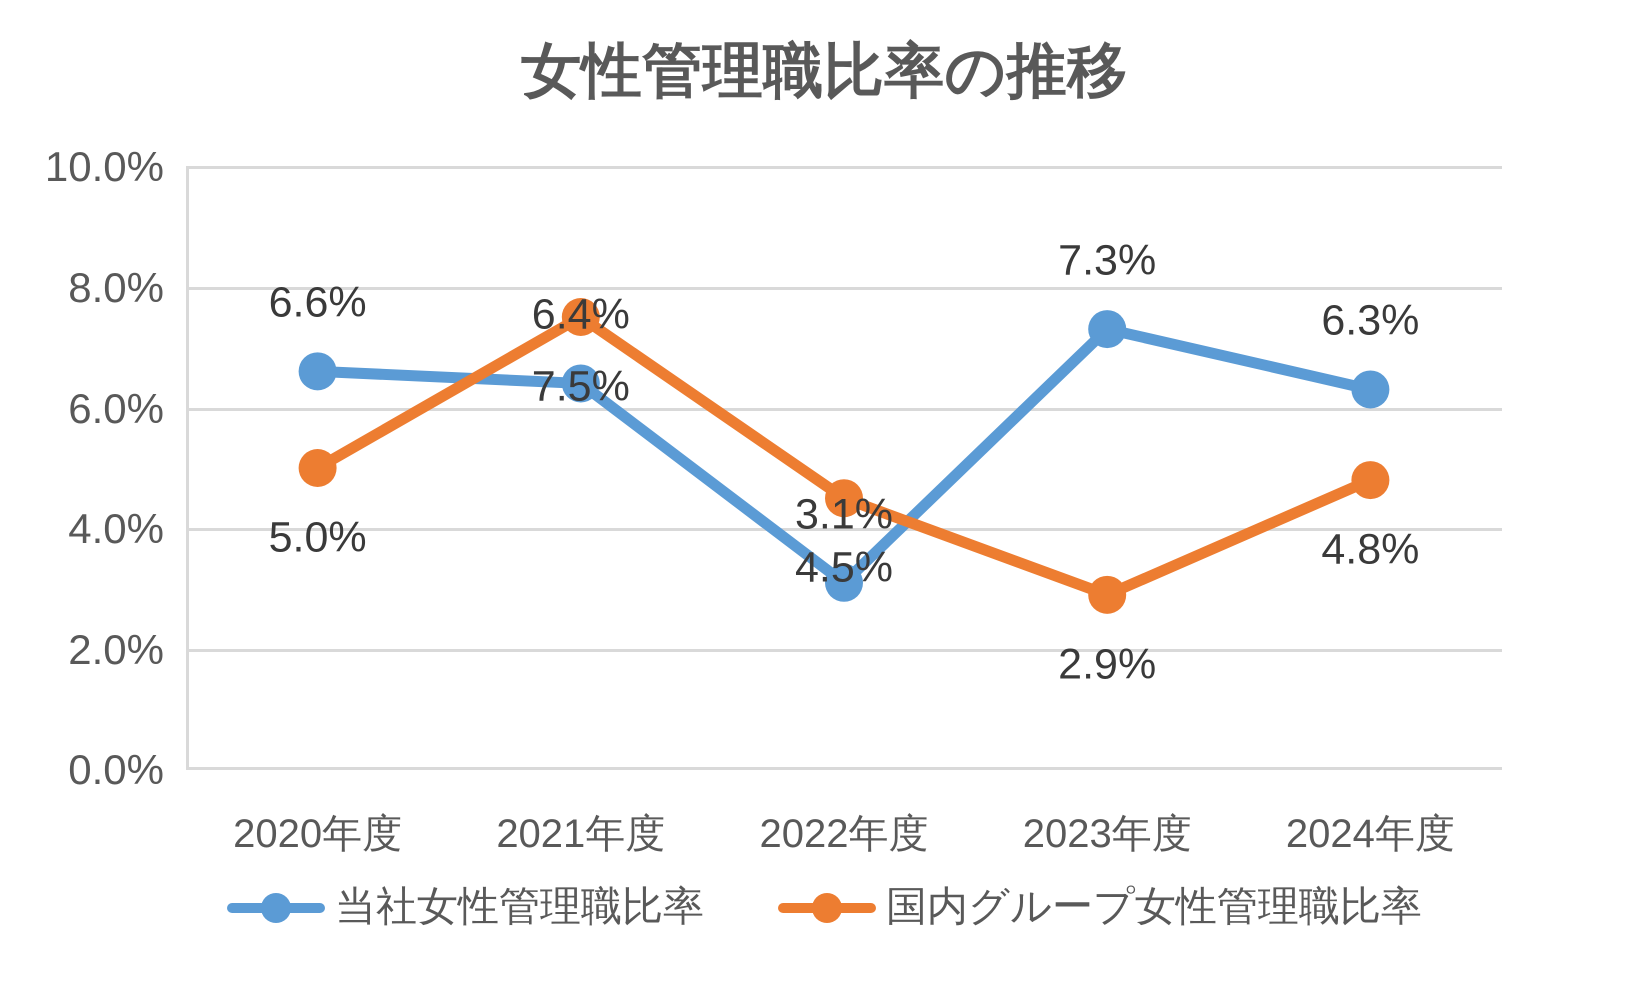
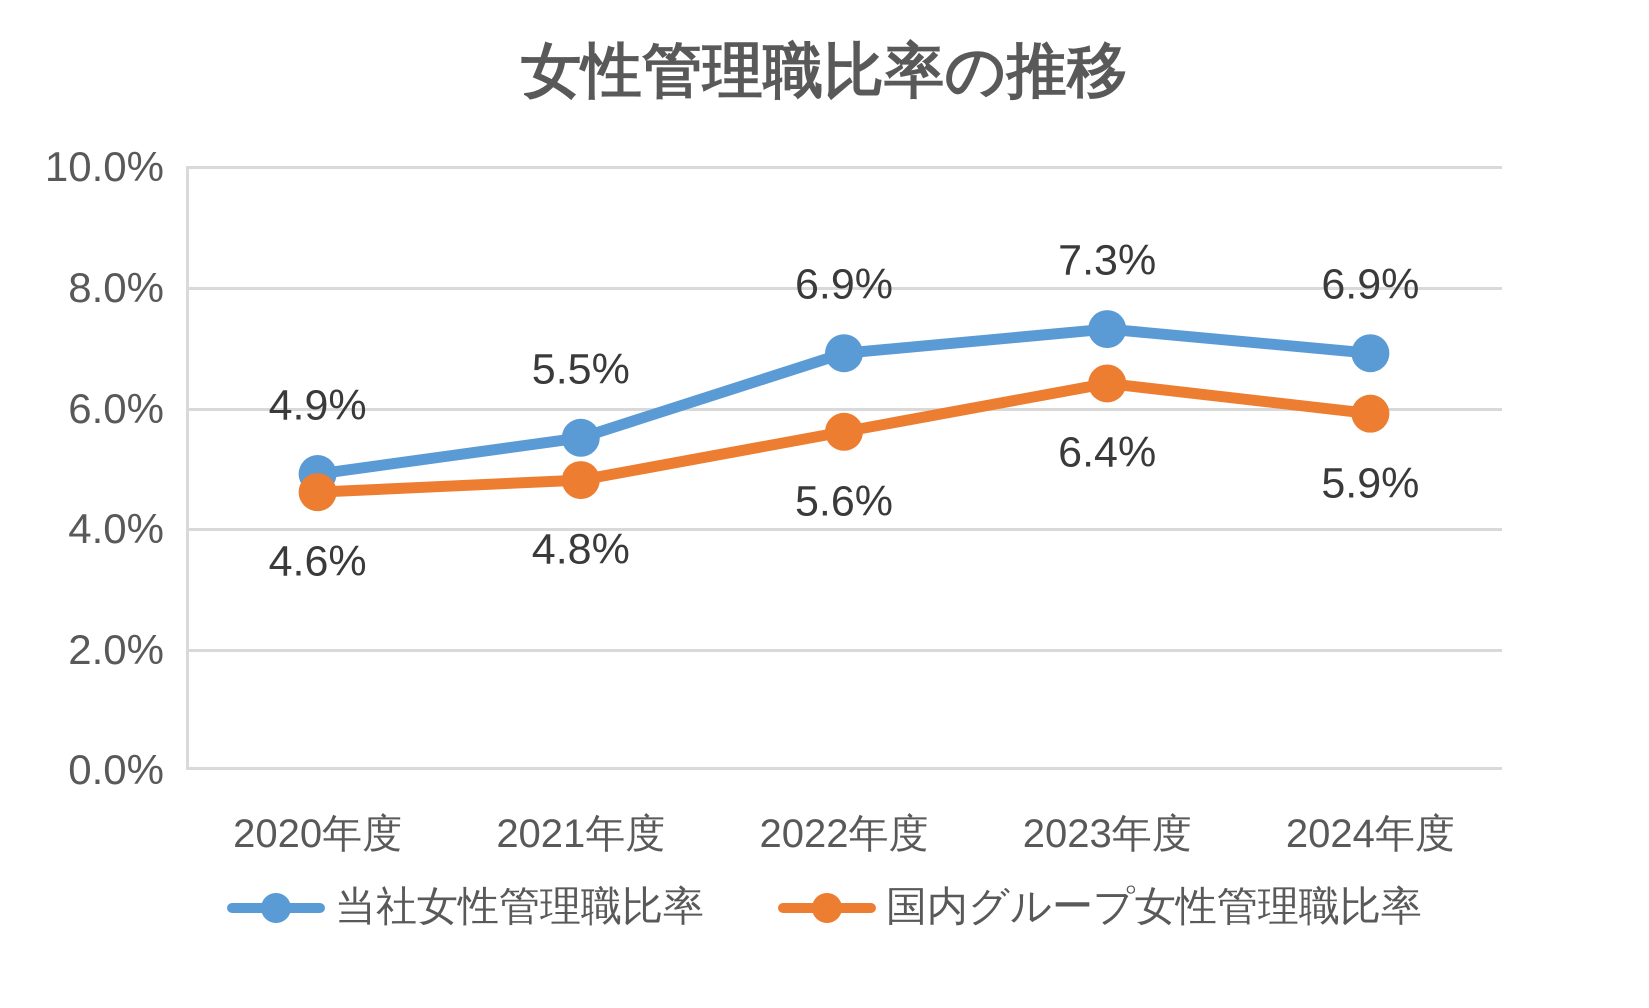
当社女性管理職比率/2020年度: 6.6% -> 4.9%
国内グループ女性管理職比率/2020年度: 5.0% -> 4.6%
当社女性管理職比率/2021年度: 6.4% -> 5.5%
国内グループ女性管理職比率/2021年度: 7.5% -> 4.8%
当社女性管理職比率/2022年度: 3.1% -> 6.9%
国内グループ女性管理職比率/2022年度: 4.5% -> 5.6%
国内グループ女性管理職比率/2023年度: 2.9% -> 6.4%
当社女性管理職比率/2024年度: 6.3% -> 6.9%
国内グループ女性管理職比率/2024年度: 4.8% -> 5.9%
